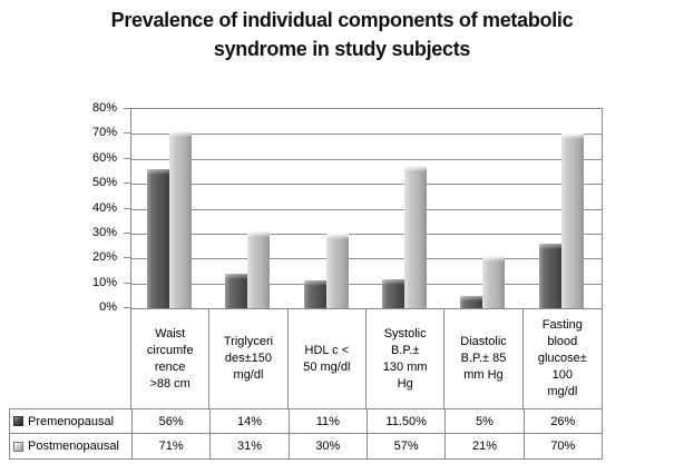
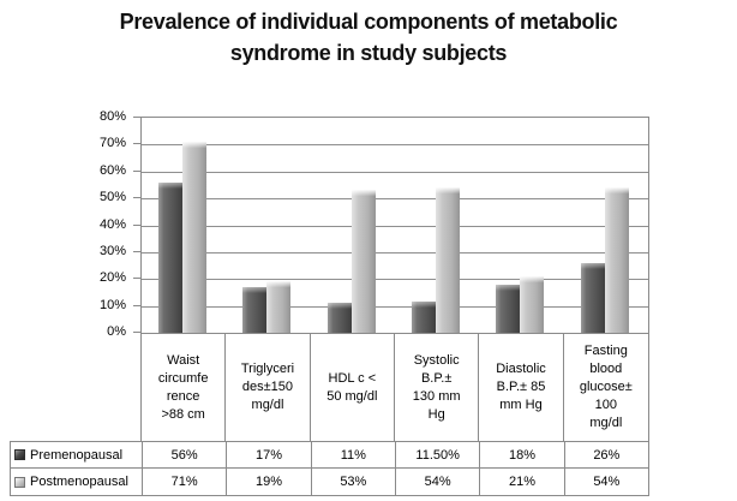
Premenopausal/Triglycerides±150 mg/dl: 14% -> 17%
Postmenopausal/Triglycerides±150 mg/dl: 31% -> 19%
Postmenopausal/HDL c < 50 mg/dl: 30% -> 53%
Postmenopausal/Systolic B.P.± 130 mm Hg: 57% -> 54%
Premenopausal/Diastolic B.P.± 85 mm Hg: 5% -> 18%
Postmenopausal/Fasting blood glucose± 100 mg/dl: 70% -> 54%
